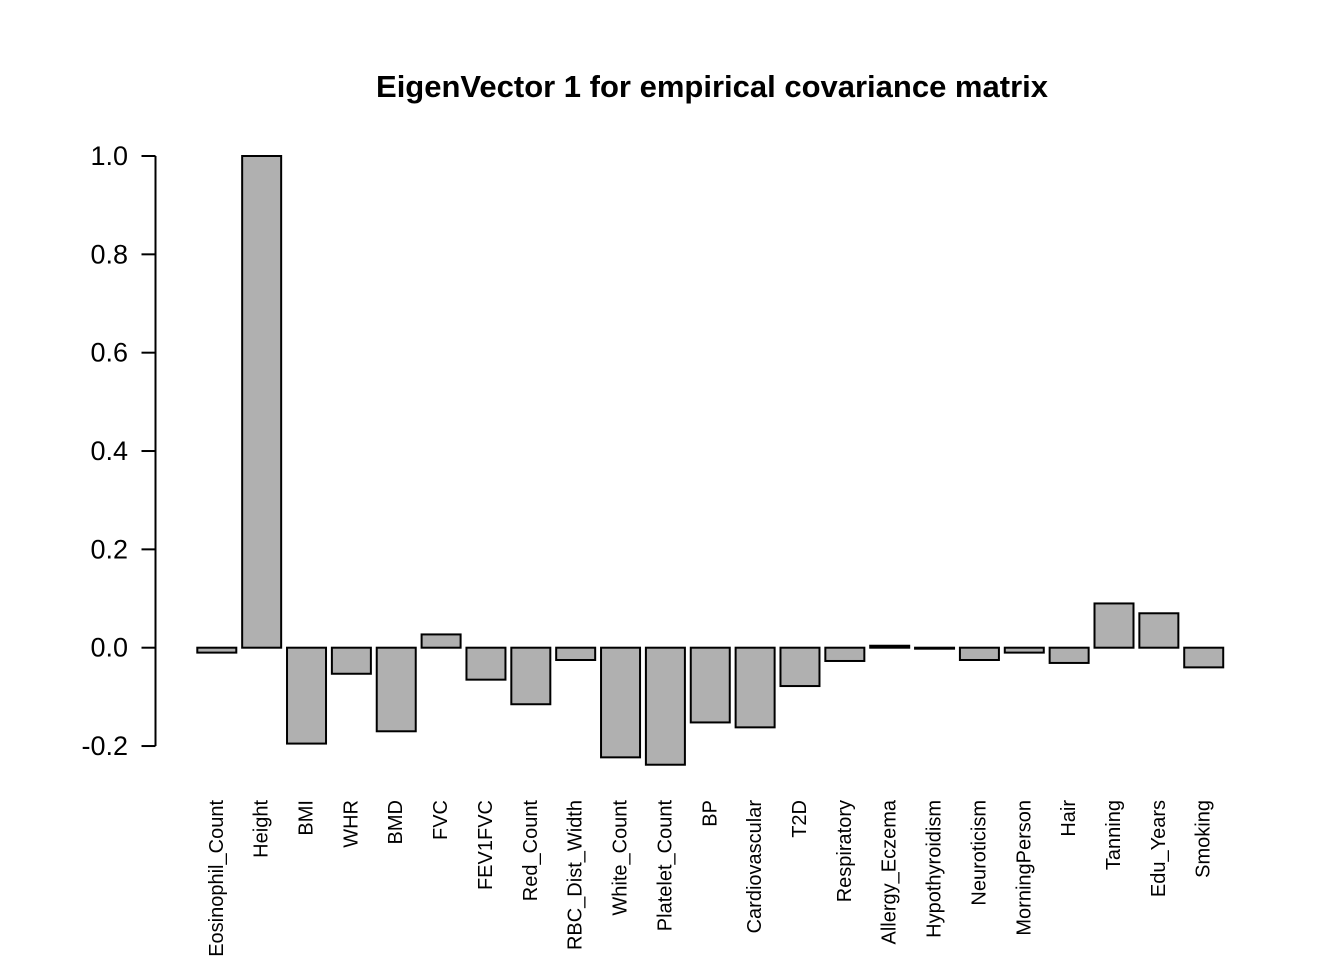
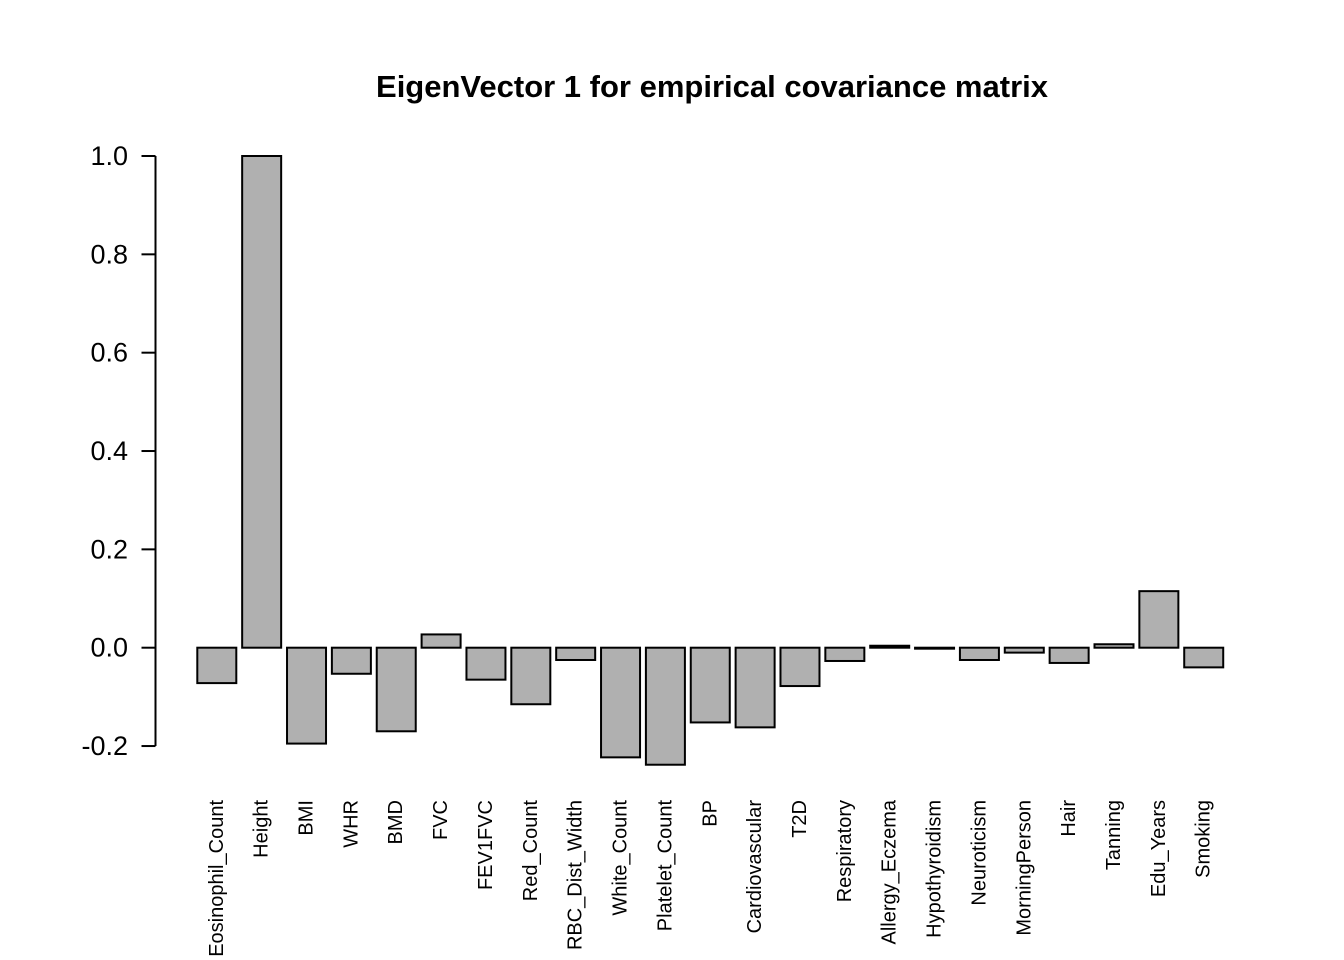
Eosinophil_Count: -0.01 -> -0.07
Tanning: 0.09 -> 0.01
Edu_Years: 0.07 -> 0.12
